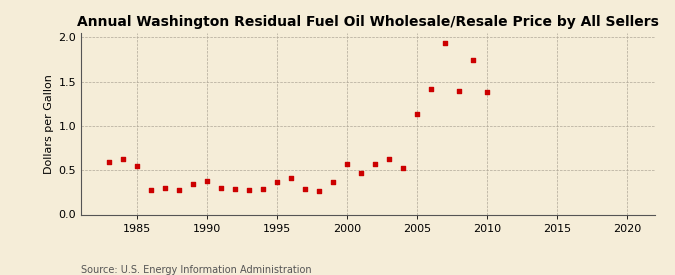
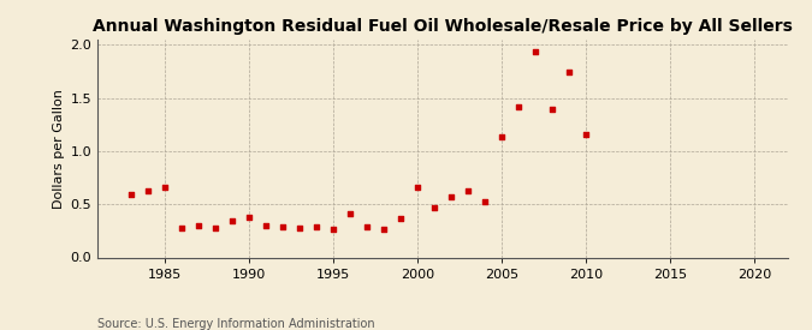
1985: 0.55 -> 0.66
1995: 0.37 -> 0.26
2000: 0.57 -> 0.66
2010: 1.38 -> 1.16
